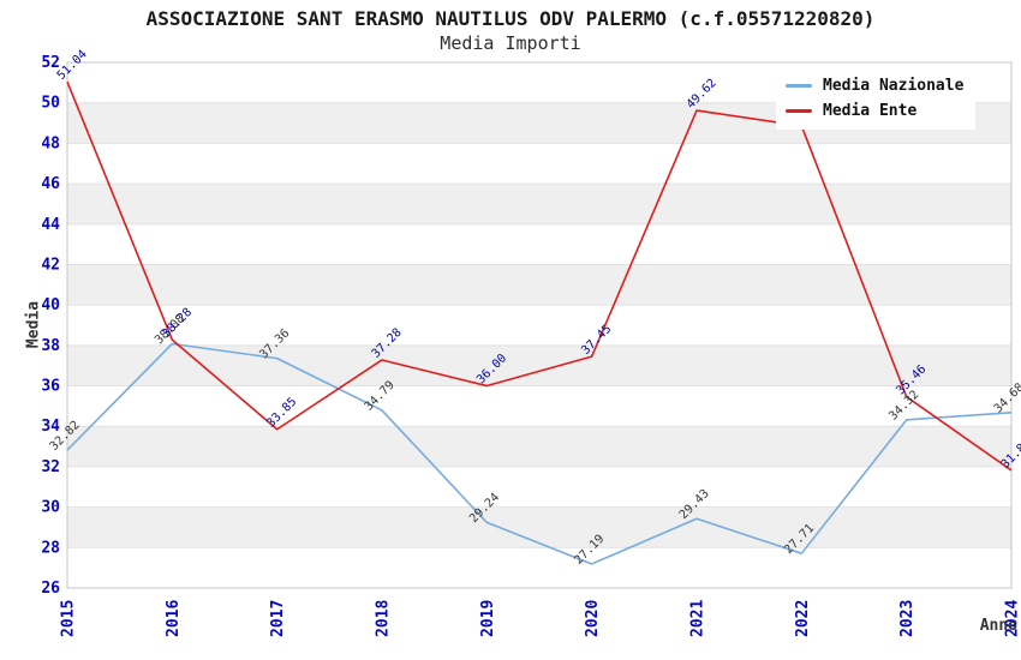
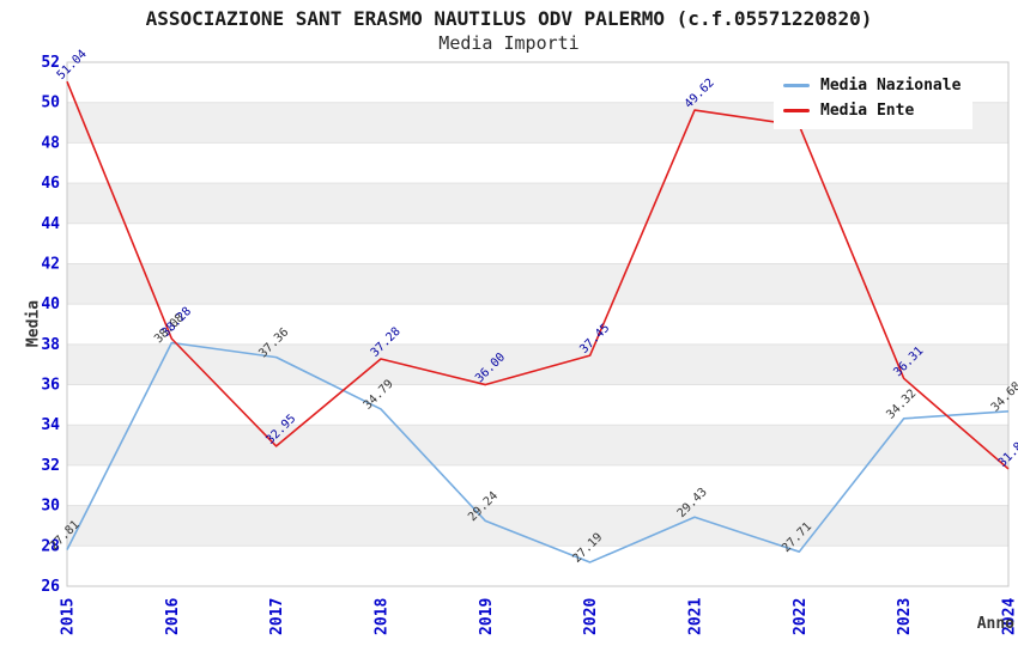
Media Nazionale/2015: 32.82 -> 27.81
Media Ente/2017: 33.85 -> 32.95
Media Ente/2023: 35.46 -> 36.31
